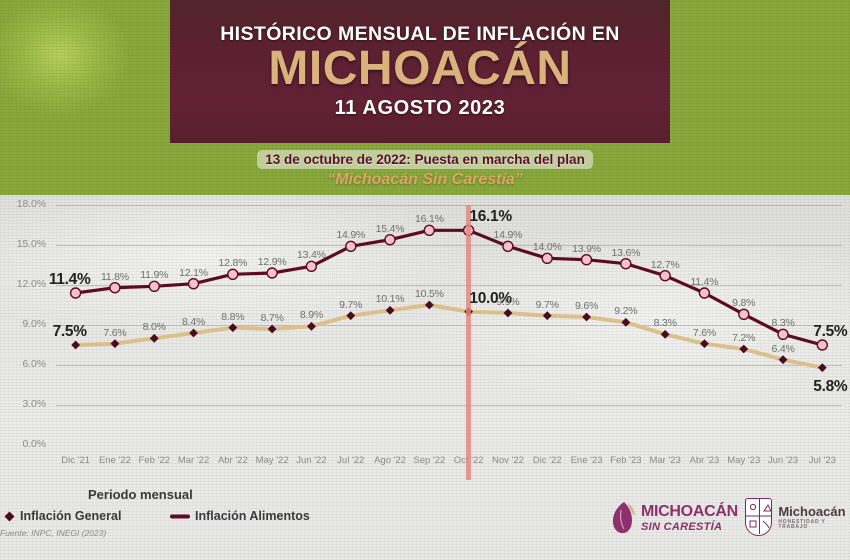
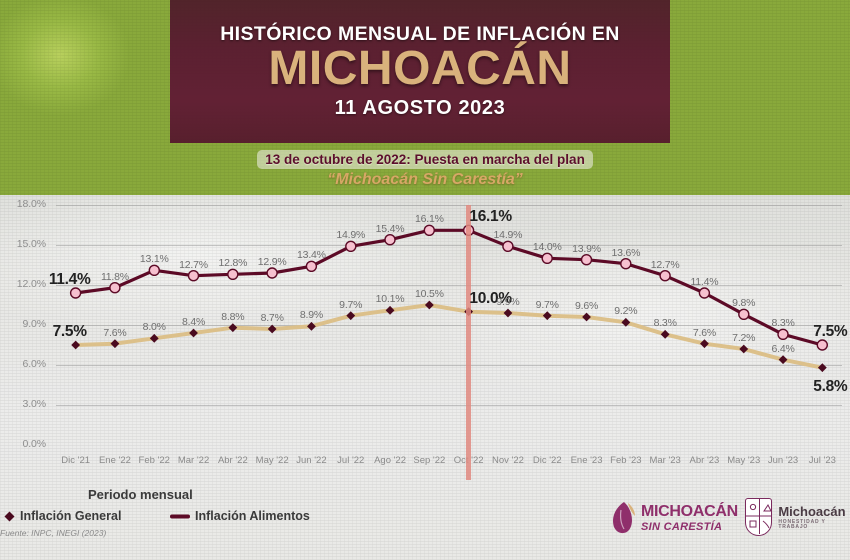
Inflación Alimentos/Feb '22: 11.9% -> 13.1%
Inflación Alimentos/Mar '22: 12.1% -> 12.7%
